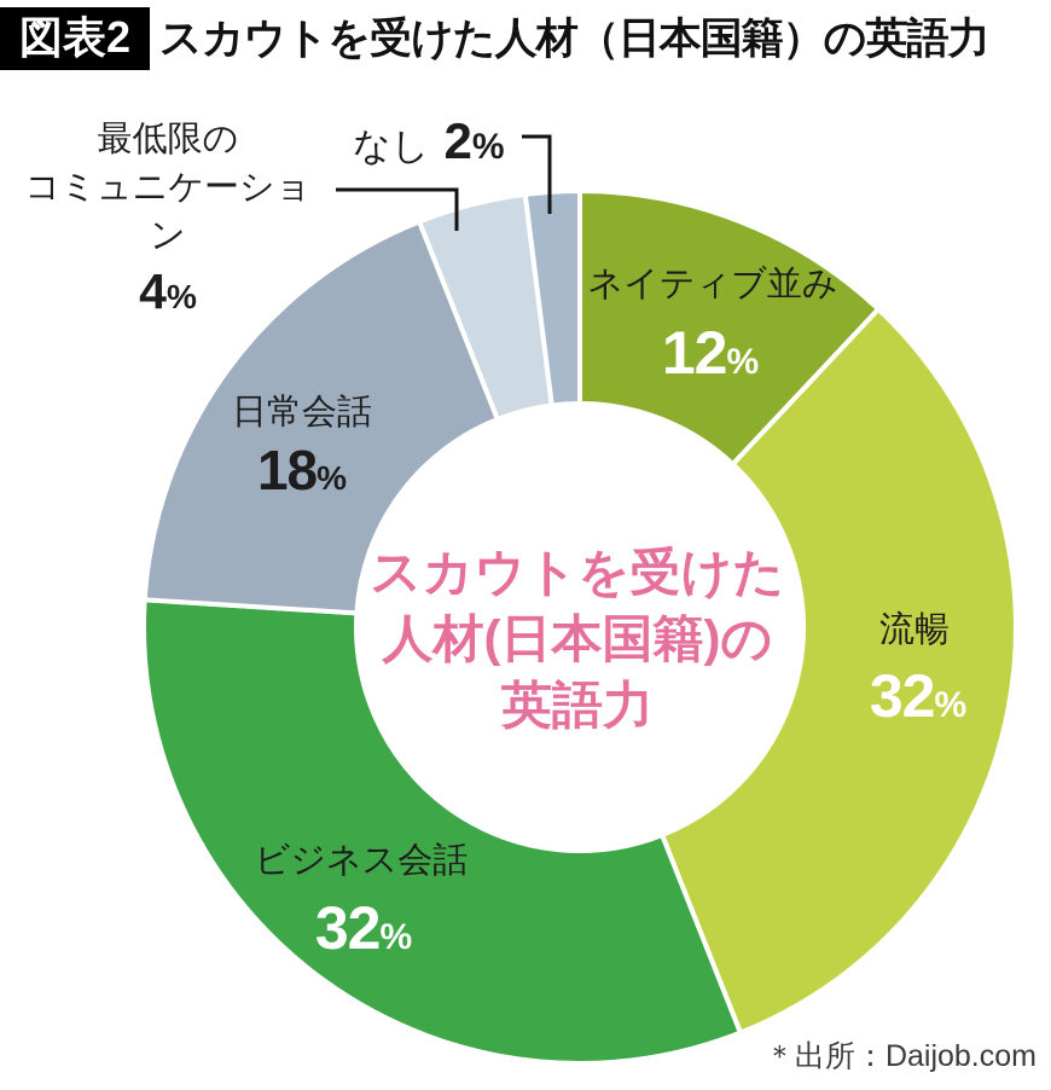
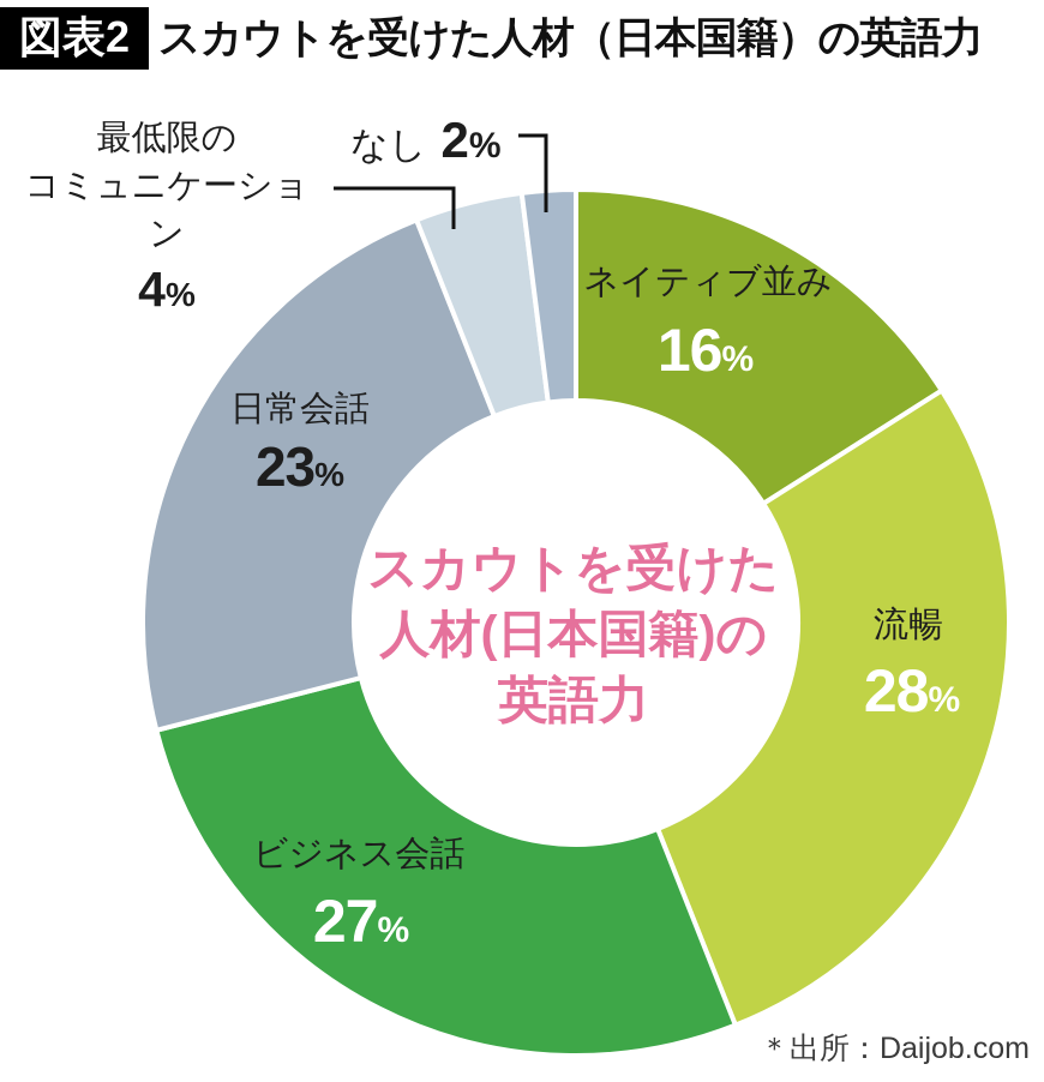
ネイティブ並み: 12 -> 16
流暢: 32 -> 28
ビジネス会話: 32 -> 27
日常会話: 18 -> 23
